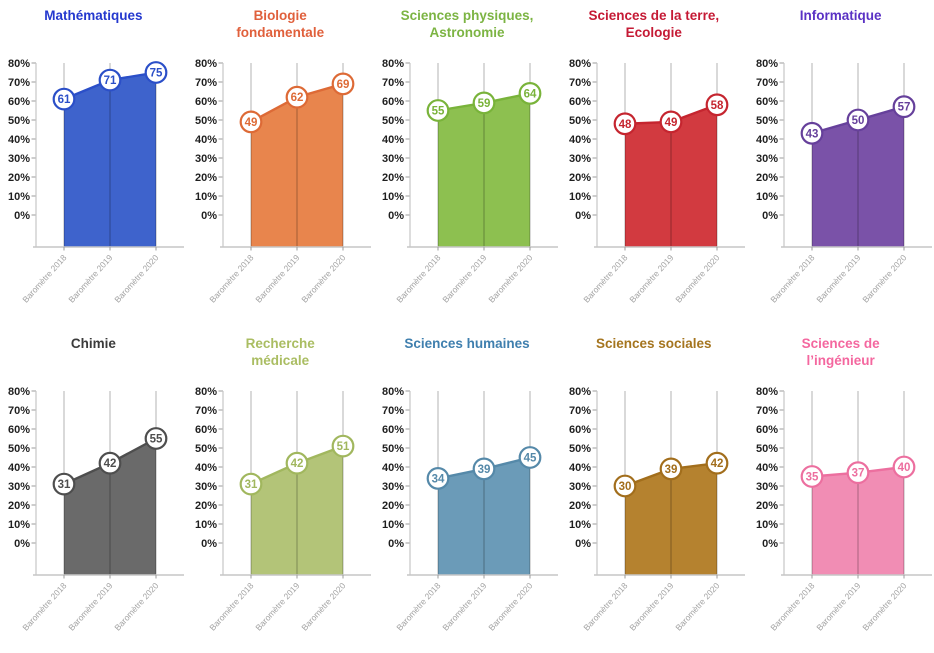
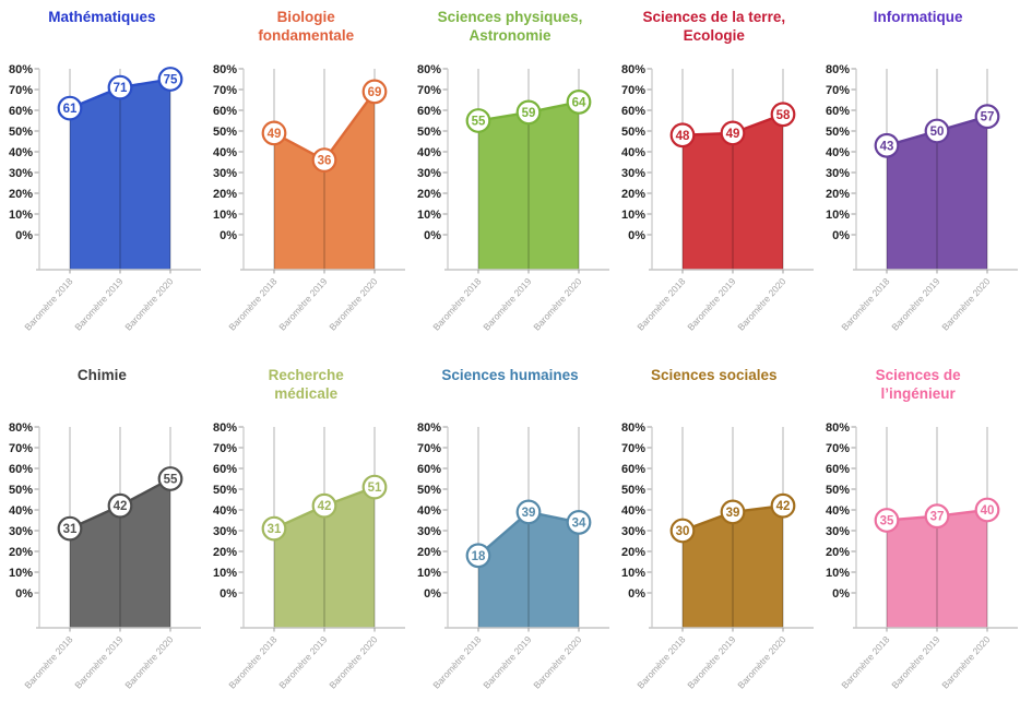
Biologie fondamentale/Baromètre 2019: 62 -> 36
Sciences humaines/Baromètre 2018: 34 -> 18
Sciences humaines/Baromètre 2020: 45 -> 34
